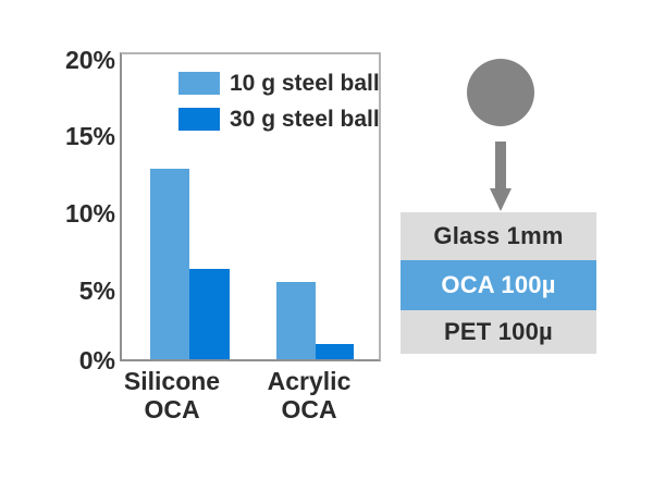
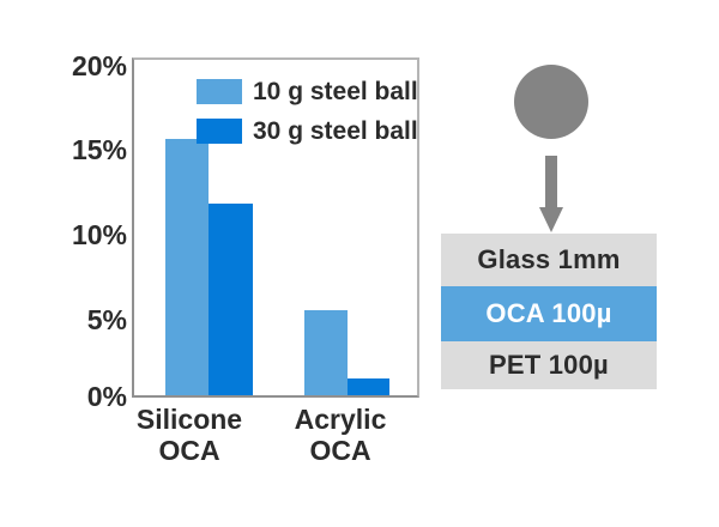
10 g steel ball/Silicone OCA: 12.5% -> 15.3%
30 g steel ball/Silicone OCA: 5.9% -> 11.4%
